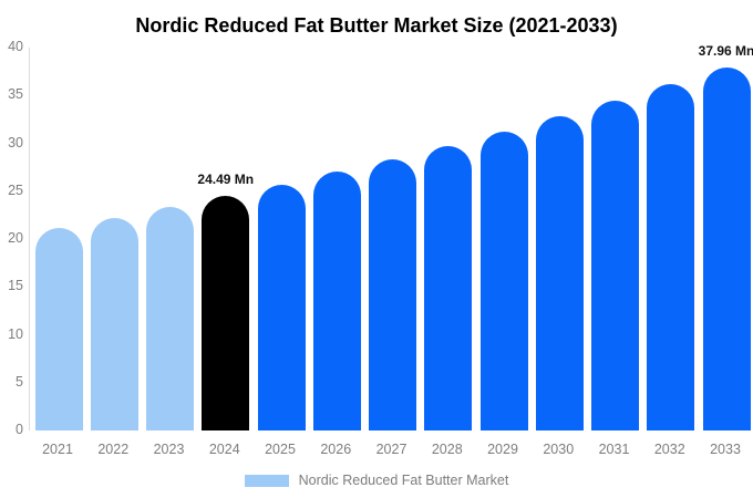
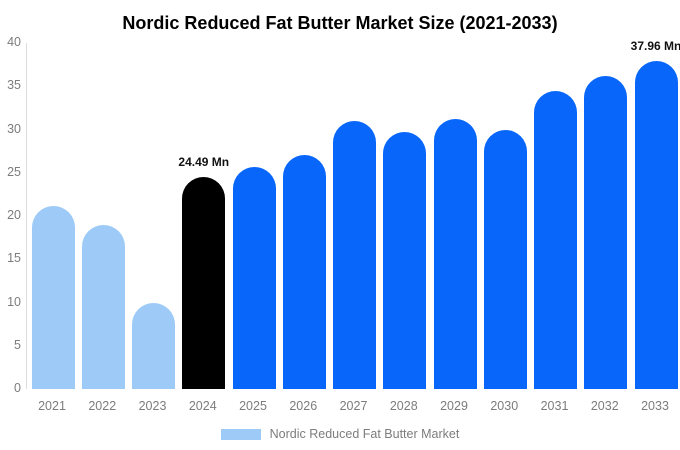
2022: 22 -> 19
2023: 23 -> 10
2027: 28 -> 31
2030: 33 -> 30
